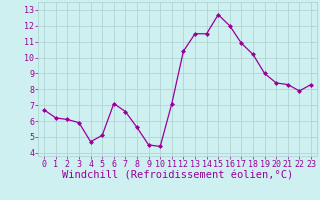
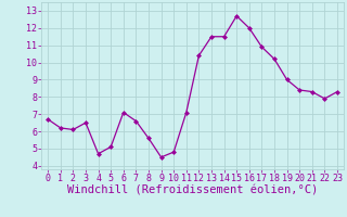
3: 5.9 -> 6.5
10: 4.4 -> 4.8
